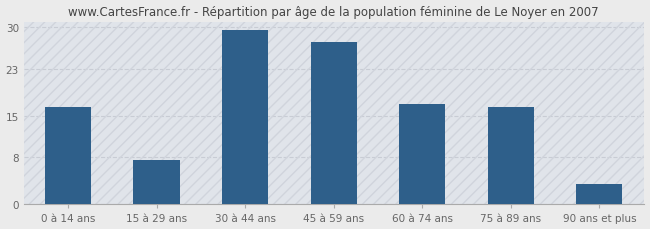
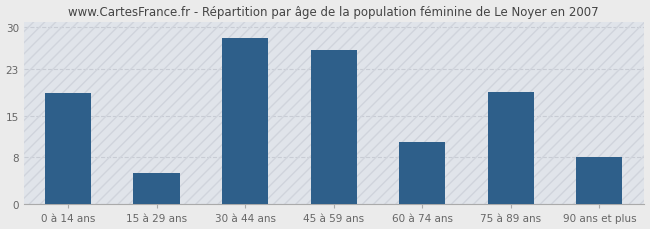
0 à 14 ans: 16.5 -> 18.8
15 à 29 ans: 7.5 -> 5.4
30 à 44 ans: 29.5 -> 28.2
45 à 59 ans: 27.5 -> 26.2
60 à 74 ans: 17.0 -> 10.6
75 à 89 ans: 16.5 -> 19.0
90 ans et plus: 3.5 -> 8.0
